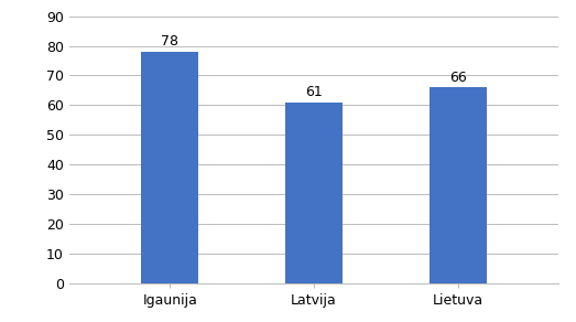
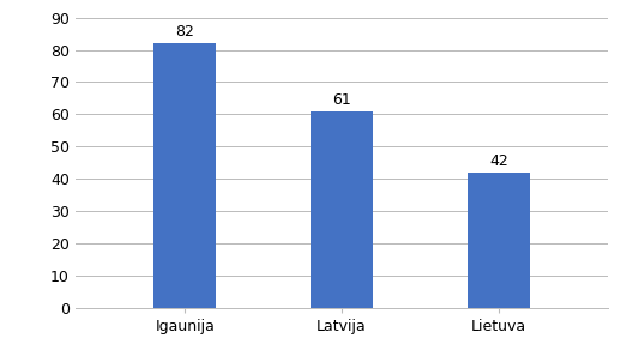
Igaunija: 78 -> 82
Lietuva: 66 -> 42
